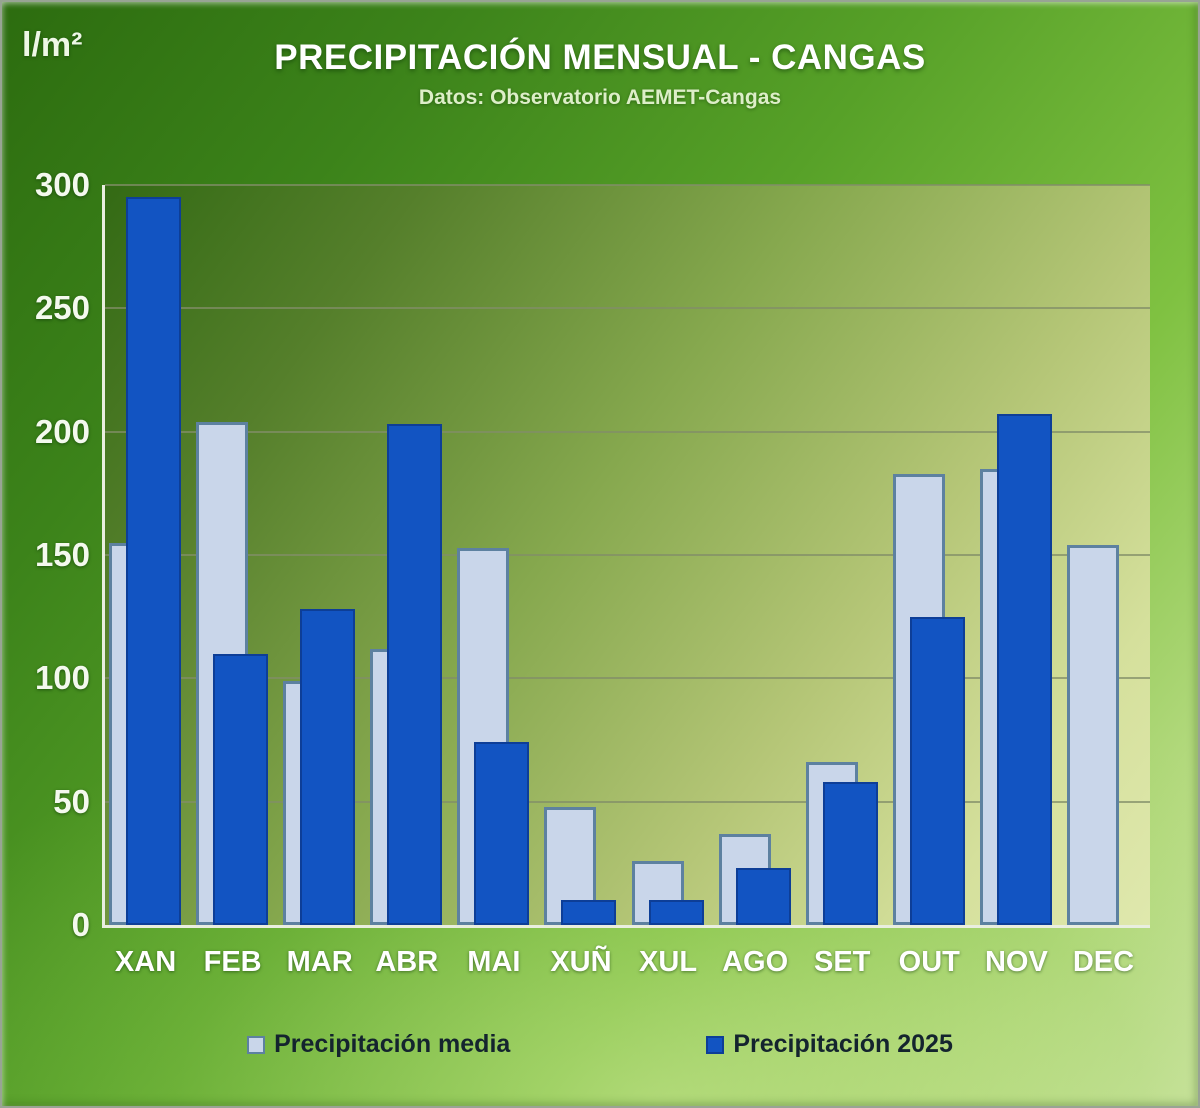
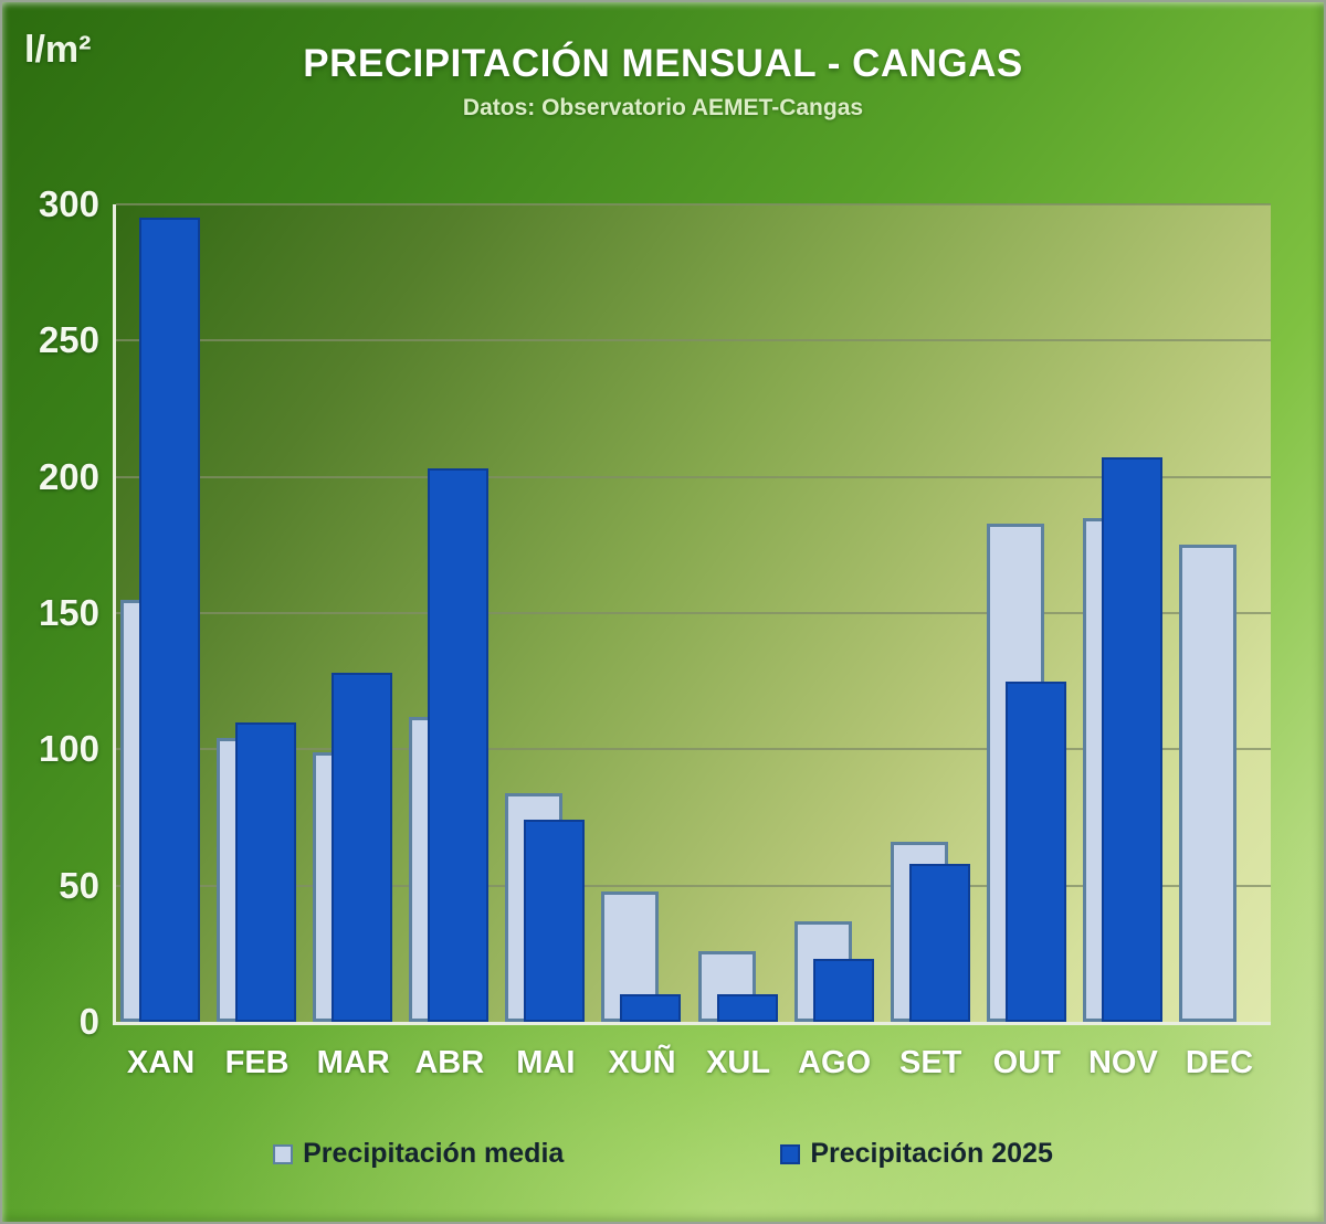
Precipitación media/FEB: 204 -> 104
Precipitación media/MAI: 153 -> 84
Precipitación media/DEC: 154 -> 175
